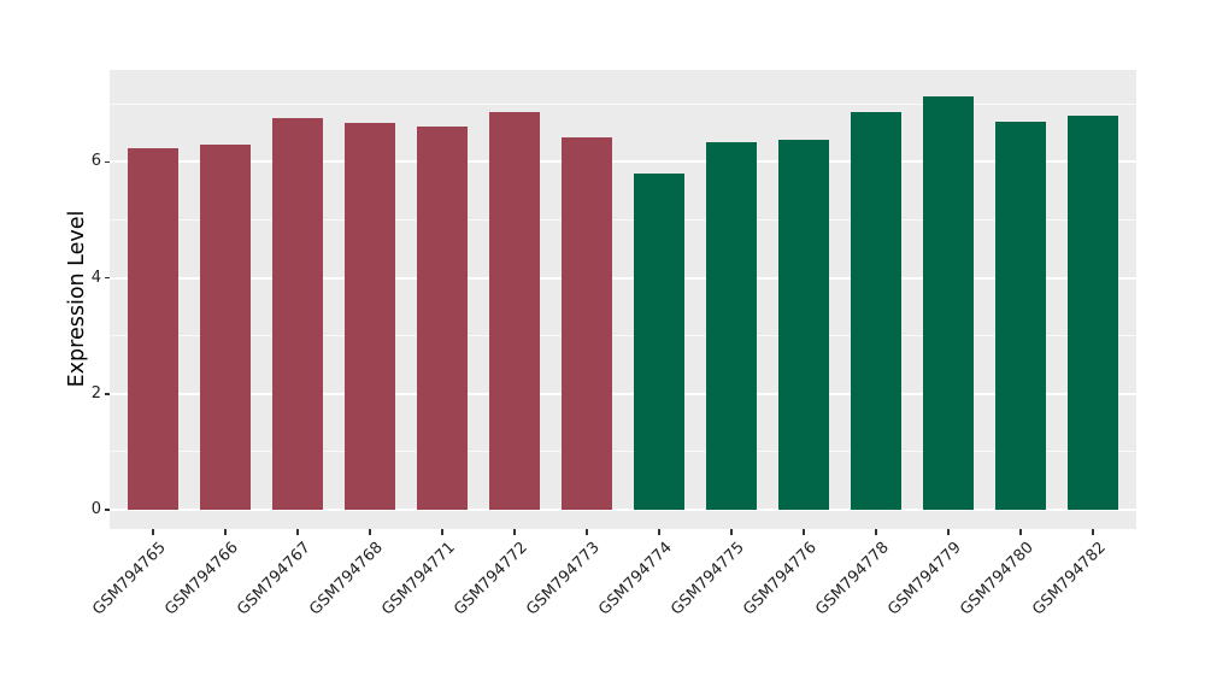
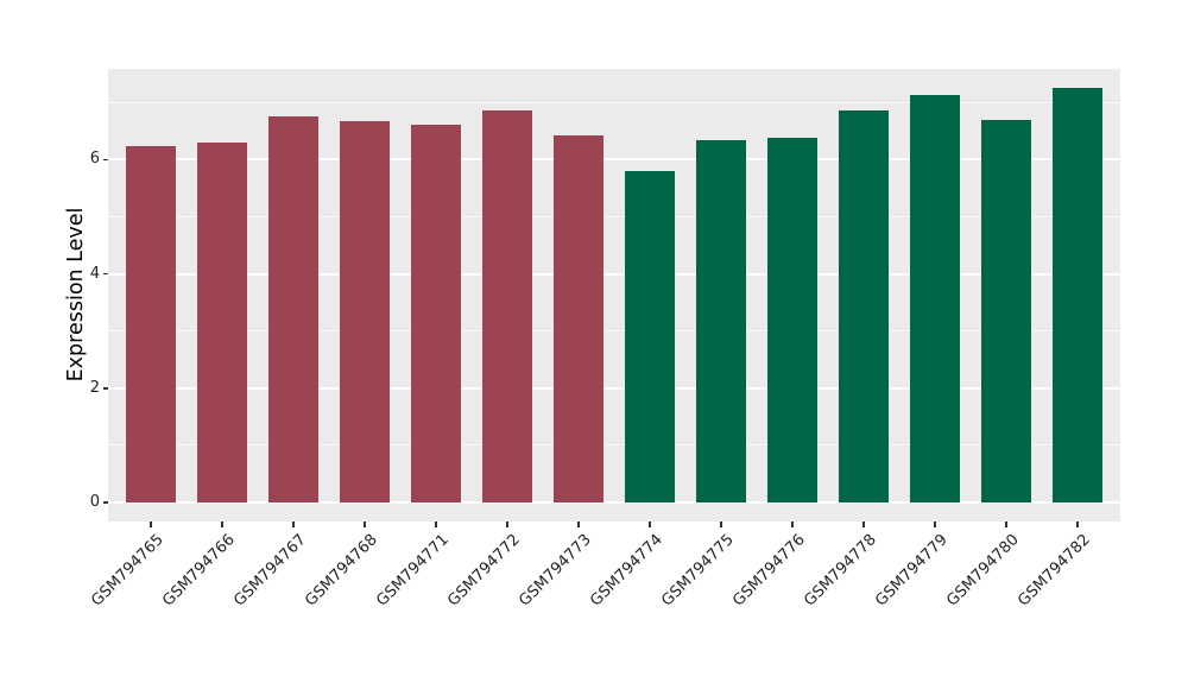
GSM794782: 6.8 -> 7.2
